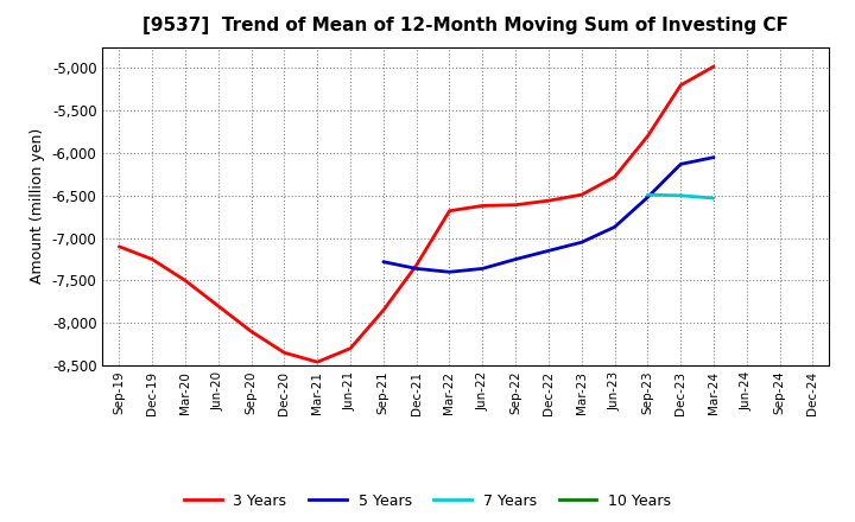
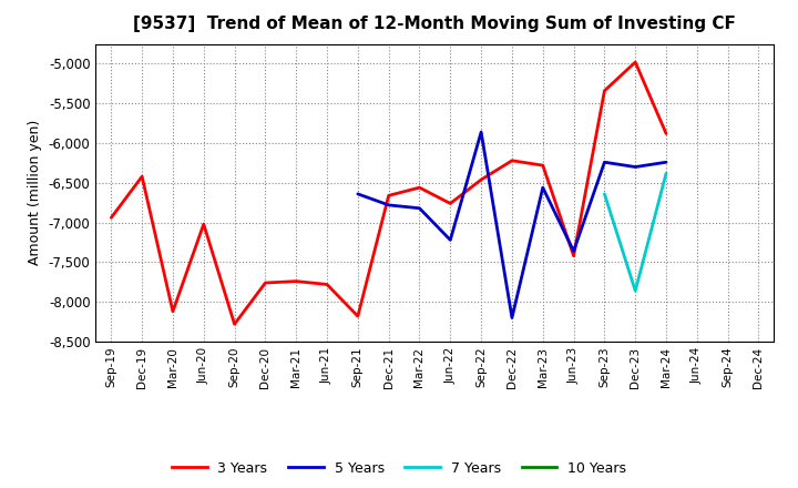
3 Years/Sep-19: -7,100 -> -6,940
3 Years/Dec-19: -7,250 -> -6,420
3 Years/Mar-20: -7,500 -> -8,120
3 Years/Jun-20: -7,800 -> -7,020
3 Years/Sep-20: -8,100 -> -8,280
3 Years/Dec-20: -8,350 -> -7,760
3 Years/Mar-21: -8,460 -> -7,740
3 Years/Jun-21: -8,300 -> -7,780
3 Years/Sep-21: -7,850 -> -8,180
5 Years/Sep-21: -7,280 -> -6,640
3 Years/Dec-21: -7,320 -> -6,660
5 Years/Dec-21: -7,360 -> -6,780
3 Years/Mar-22: -6,680 -> -6,560
5 Years/Mar-22: -7,400 -> -6,820
3 Years/Jun-22: -6,620 -> -6,760
5 Years/Jun-22: -7,360 -> -7,220
3 Years/Sep-22: -6,610 -> -6,460
5 Years/Sep-22: -7,250 -> -5,860
3 Years/Dec-22: -6,560 -> -6,220
5 Years/Dec-22: -7,150 -> -8,200
3 Years/Mar-23: -6,490 -> -6,280
5 Years/Mar-23: -7,050 -> -6,560
3 Years/Jun-23: -6,280 -> -7,420
5 Years/Jun-23: -6,870 -> -7,360
3 Years/Sep-23: -5,800 -> -5,340
5 Years/Sep-23: -6,520 -> -6,240
7 Years/Sep-23: -6,490 -> -6,640
3 Years/Dec-23: -5,200 -> -4,980
5 Years/Dec-23: -6,130 -> -6,300
7 Years/Dec-23: -6,500 -> -7,860
3 Years/Mar-24: -4,980 -> -5,880
5 Years/Mar-24: -6,050 -> -6,240
7 Years/Mar-24: -6,530 -> -6,380
